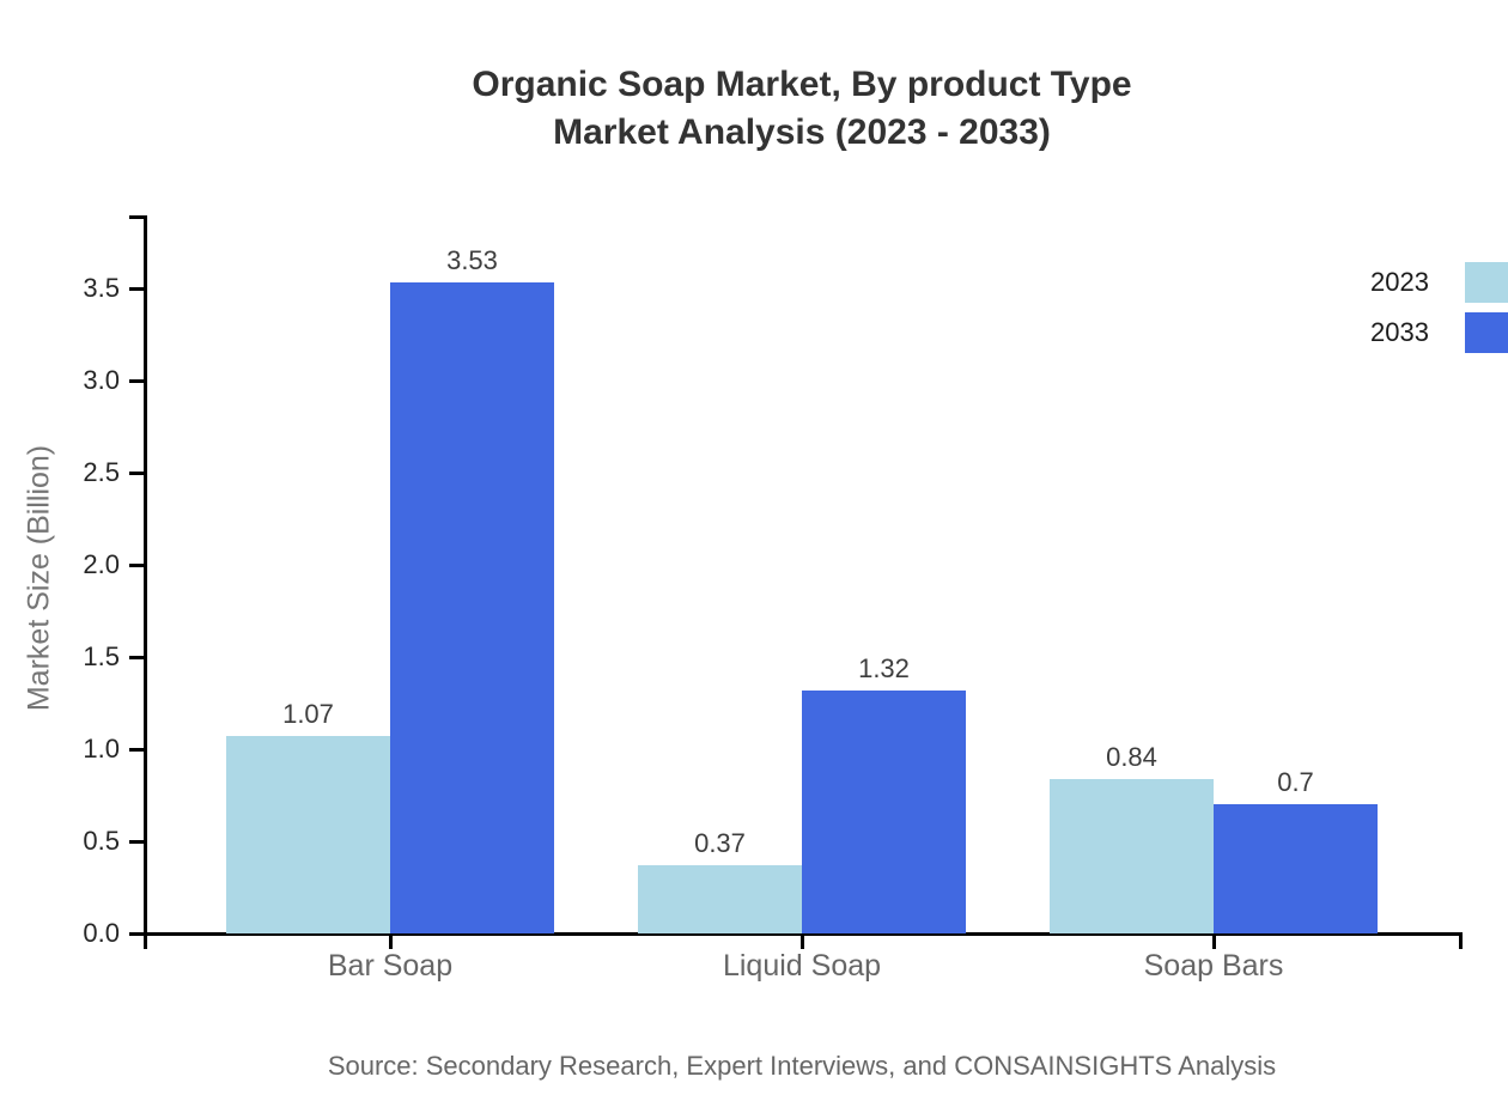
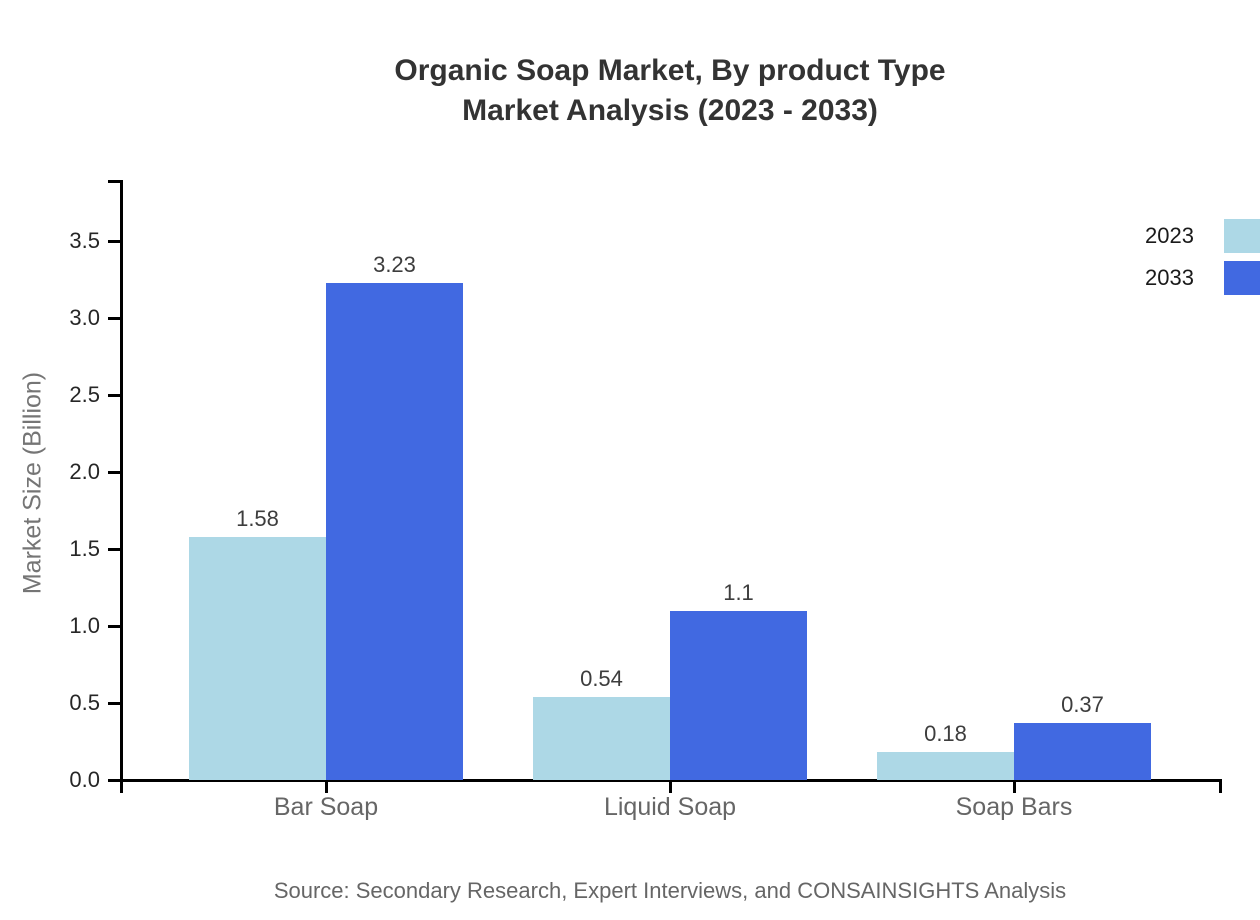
2023/Bar Soap: 1.07 -> 1.58
2033/Bar Soap: 3.53 -> 3.23
2023/Liquid Soap: 0.37 -> 0.54
2033/Liquid Soap: 1.32 -> 1.1
2023/Soap Bars: 0.84 -> 0.18
2033/Soap Bars: 0.7 -> 0.37
